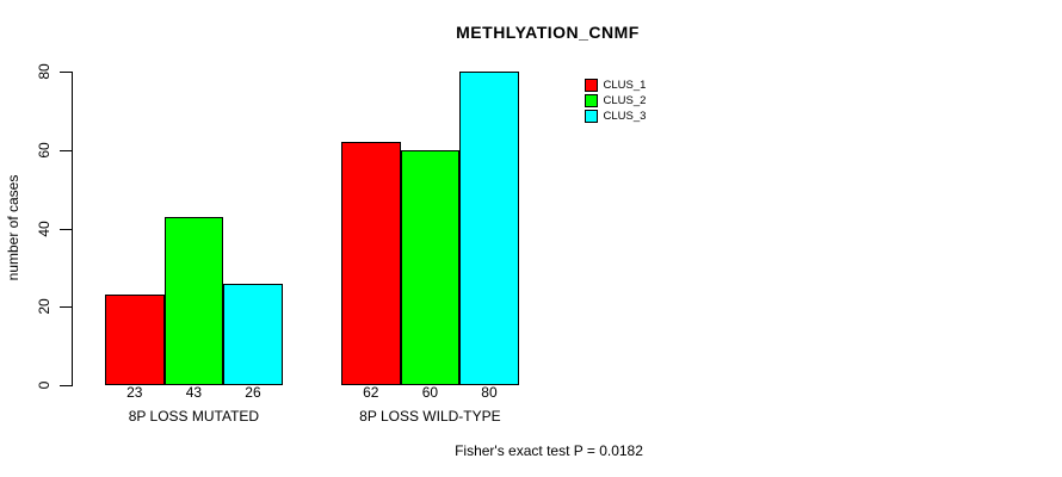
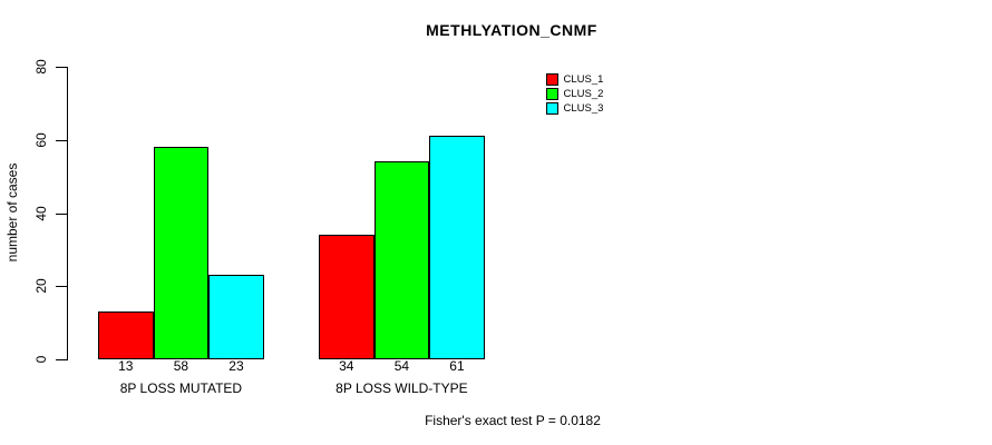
CLUS_1/8P LOSS MUTATED: 23 -> 13
CLUS_2/8P LOSS MUTATED: 43 -> 58
CLUS_3/8P LOSS MUTATED: 26 -> 23
CLUS_1/8P LOSS WILD-TYPE: 62 -> 34
CLUS_2/8P LOSS WILD-TYPE: 60 -> 54
CLUS_3/8P LOSS WILD-TYPE: 80 -> 61
